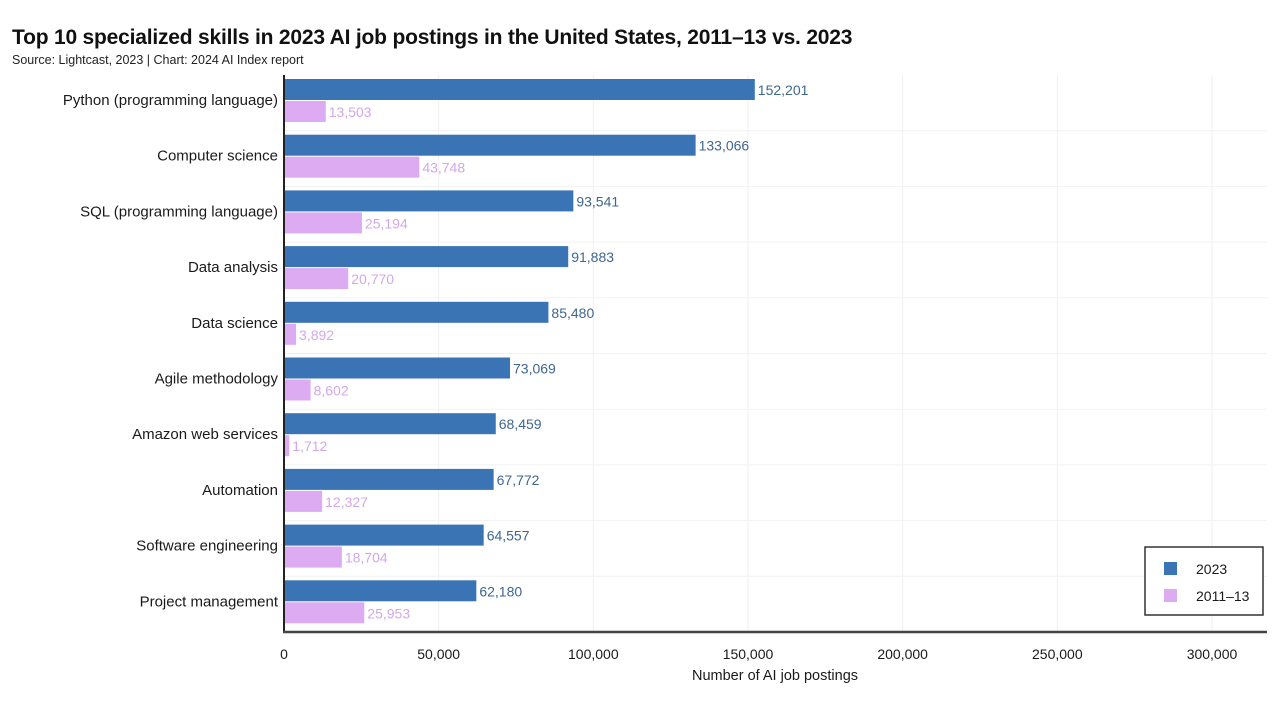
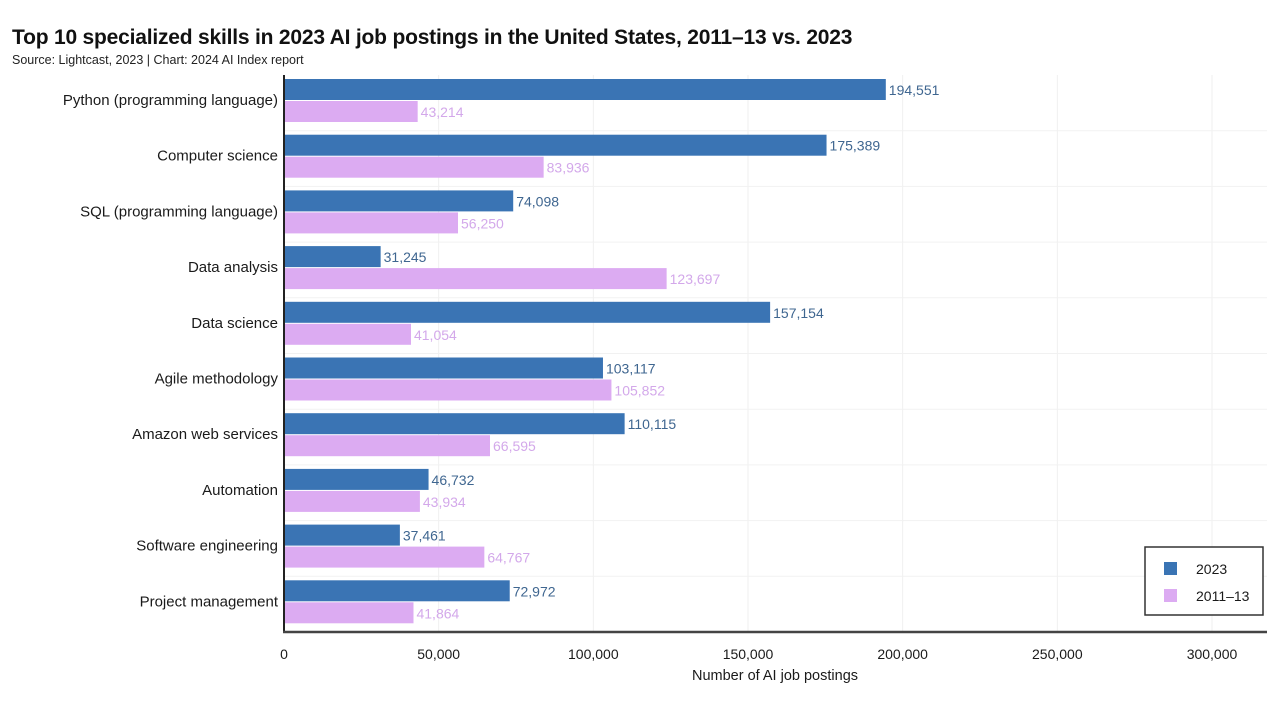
2023/Python (programming language): 152,201 -> 194,551
2011–13/Python (programming language): 13,503 -> 43,214
2023/Computer science: 133,066 -> 175,389
2011–13/Computer science: 43,748 -> 83,936
2023/SQL (programming language): 93,541 -> 74,098
2011–13/SQL (programming language): 25,194 -> 56,250
2023/Data analysis: 91,883 -> 31,245
2011–13/Data analysis: 20,770 -> 123,697
2023/Data science: 85,480 -> 157,154
2011–13/Data science: 3,892 -> 41,054
2023/Agile methodology: 73,069 -> 103,117
2011–13/Agile methodology: 8,602 -> 105,852
2023/Amazon web services: 68,459 -> 110,115
2011–13/Amazon web services: 1,712 -> 66,595
2023/Automation: 67,772 -> 46,732
2011–13/Automation: 12,327 -> 43,934
2023/Software engineering: 64,557 -> 37,461
2011–13/Software engineering: 18,704 -> 64,767
2023/Project management: 62,180 -> 72,972
2011–13/Project management: 25,953 -> 41,864
